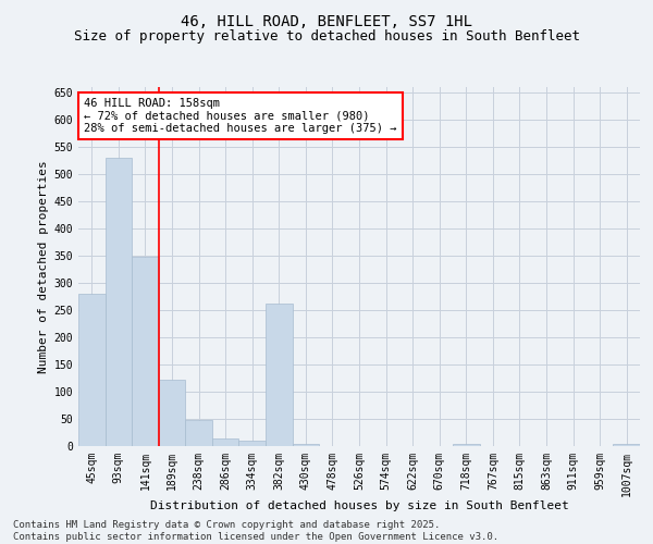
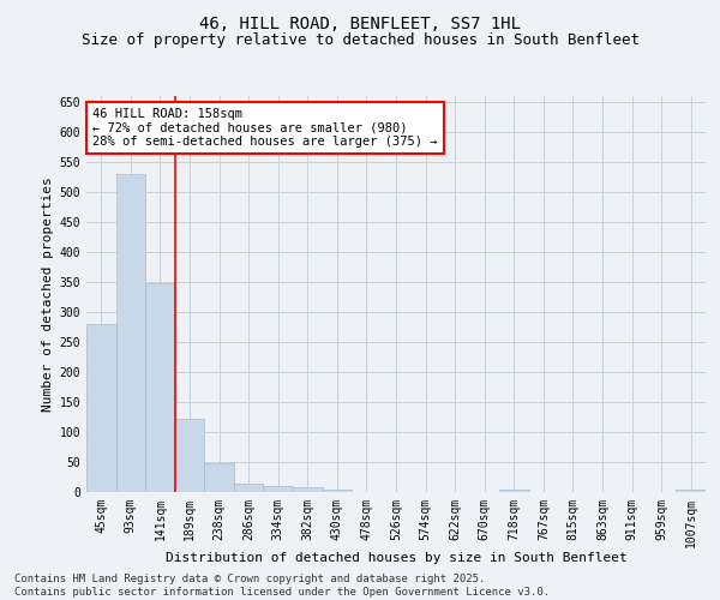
382sqm: 262 -> 9
